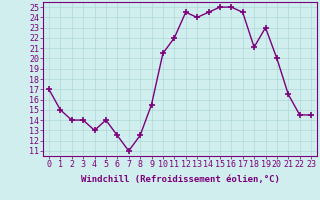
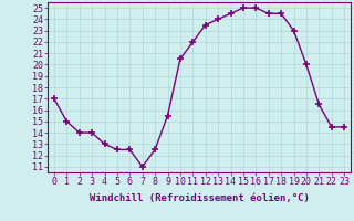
5: 14.0 -> 12.5
12: 24.5 -> 23.5
18: 21.1 -> 24.5
